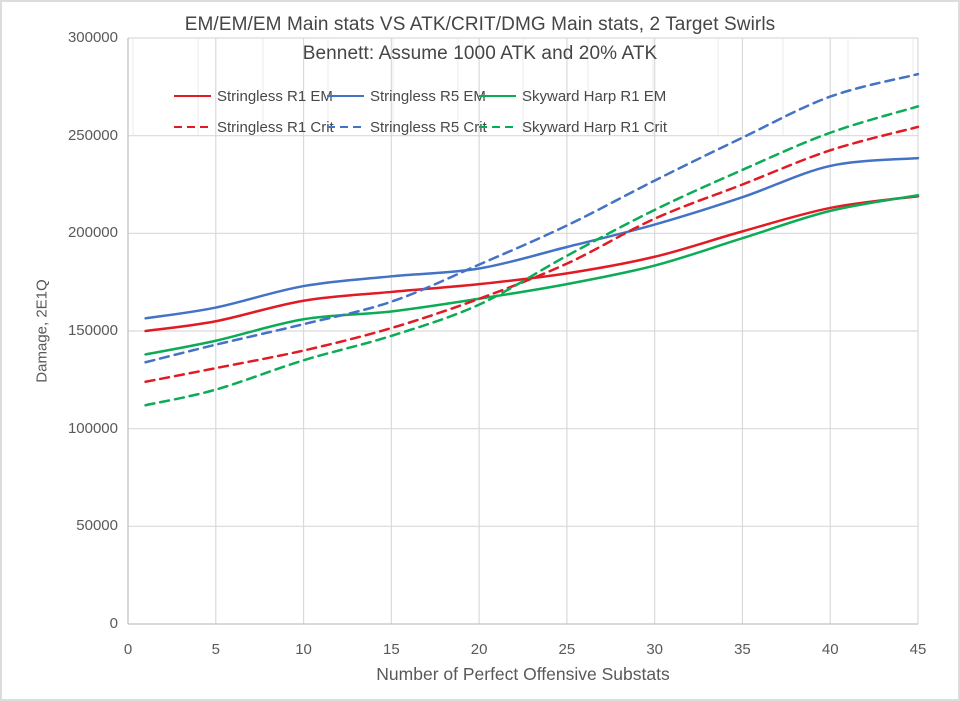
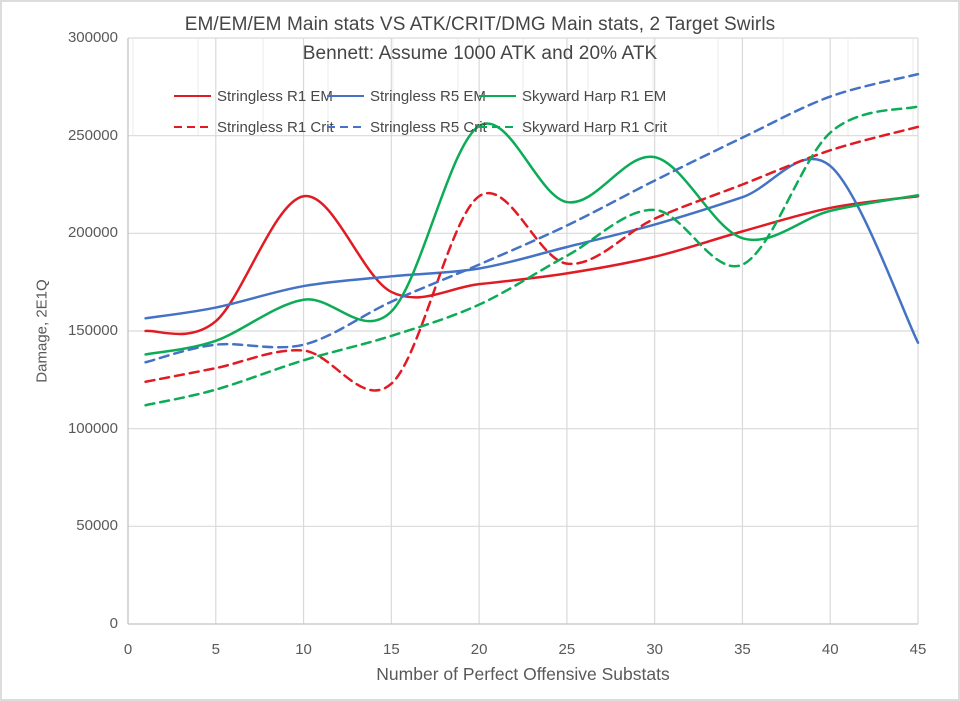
Stringless R1 EM/10: 166000 -> 219000
Skyward Harp R1 EM/10: 156000 -> 166000
Stringless R5 Crit/10: 154000 -> 143000
Stringless R1 Crit/15: 152000 -> 123000
Skyward Harp R1 EM/20: 166000 -> 255000
Stringless R1 Crit/20: 166000 -> 219000
Skyward Harp R1 EM/25: 174000 -> 216000
Skyward Harp R1 EM/30: 184000 -> 239000
Skyward Harp R1 Crit/35: 232000 -> 184000
Stringless R5 EM/45: 238000 -> 144000
